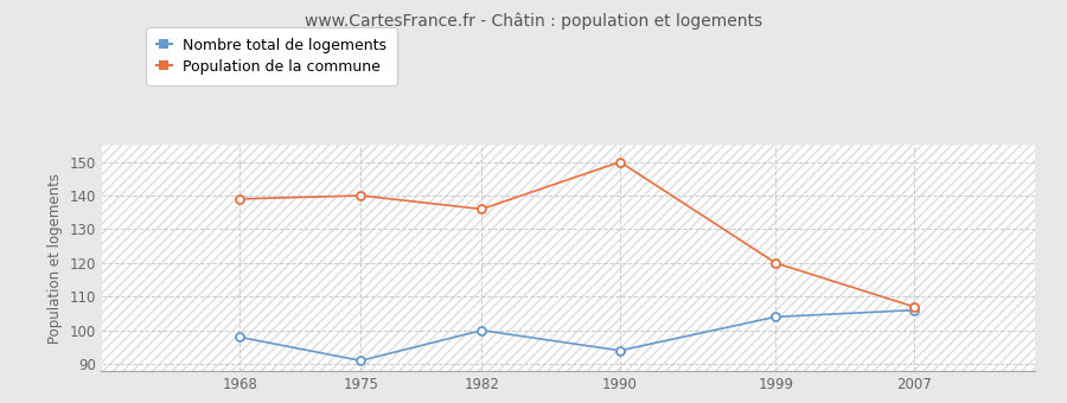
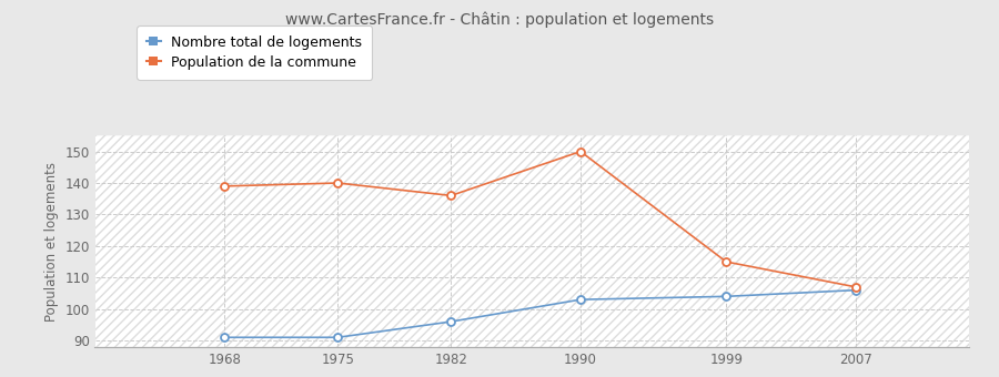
Nombre total de logements/1968: 98 -> 91
Nombre total de logements/1982: 100 -> 96
Nombre total de logements/1990: 94 -> 103
Population de la commune/1999: 120 -> 115
